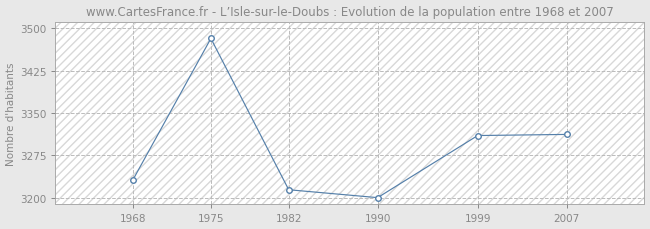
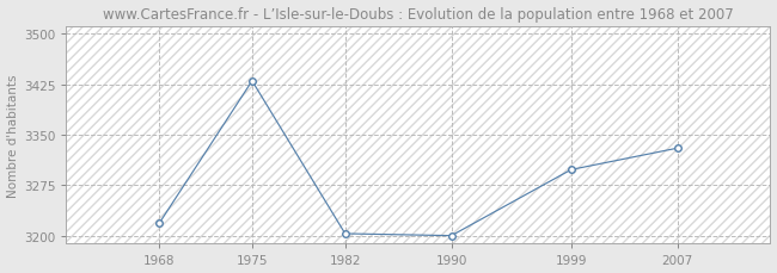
1968: 3232 -> 3218
1975: 3482 -> 3430
1982: 3214 -> 3203
1999: 3310 -> 3298
2007: 3312 -> 3330
